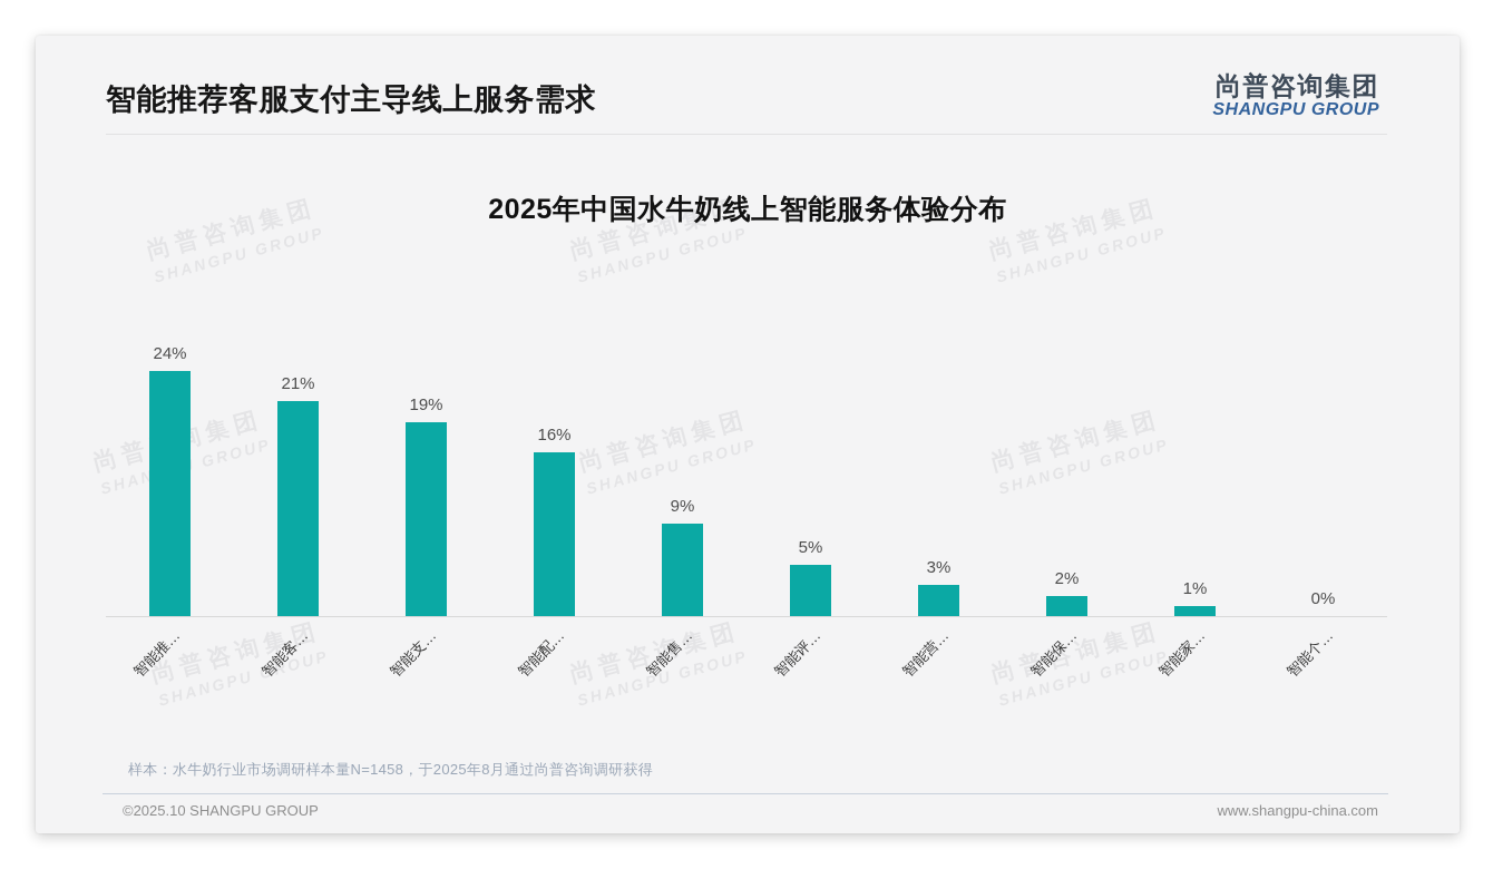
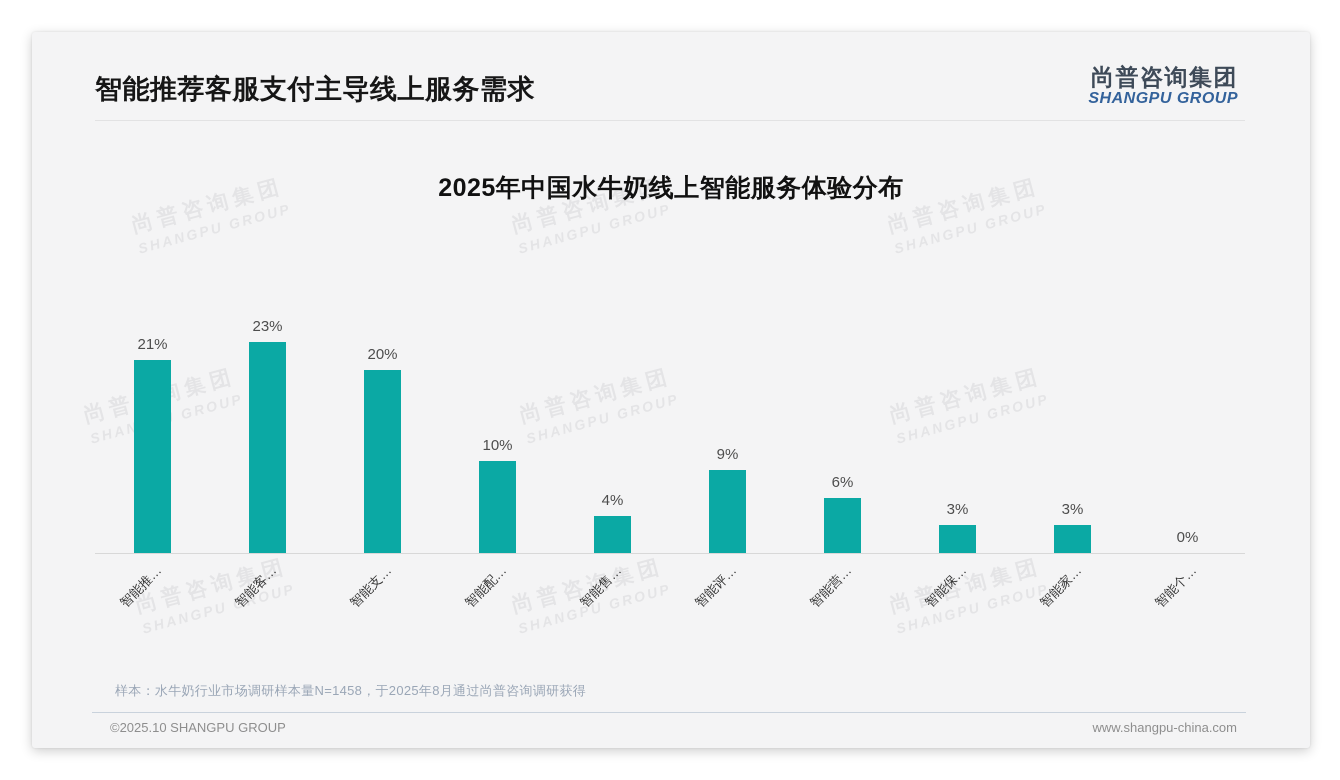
智能推…: 24% -> 21%
智能客…: 21% -> 23%
智能支…: 19% -> 20%
智能配…: 16% -> 10%
智能售…: 9% -> 4%
智能评…: 5% -> 9%
智能营…: 3% -> 6%
智能保…: 2% -> 3%
智能家…: 1% -> 3%
